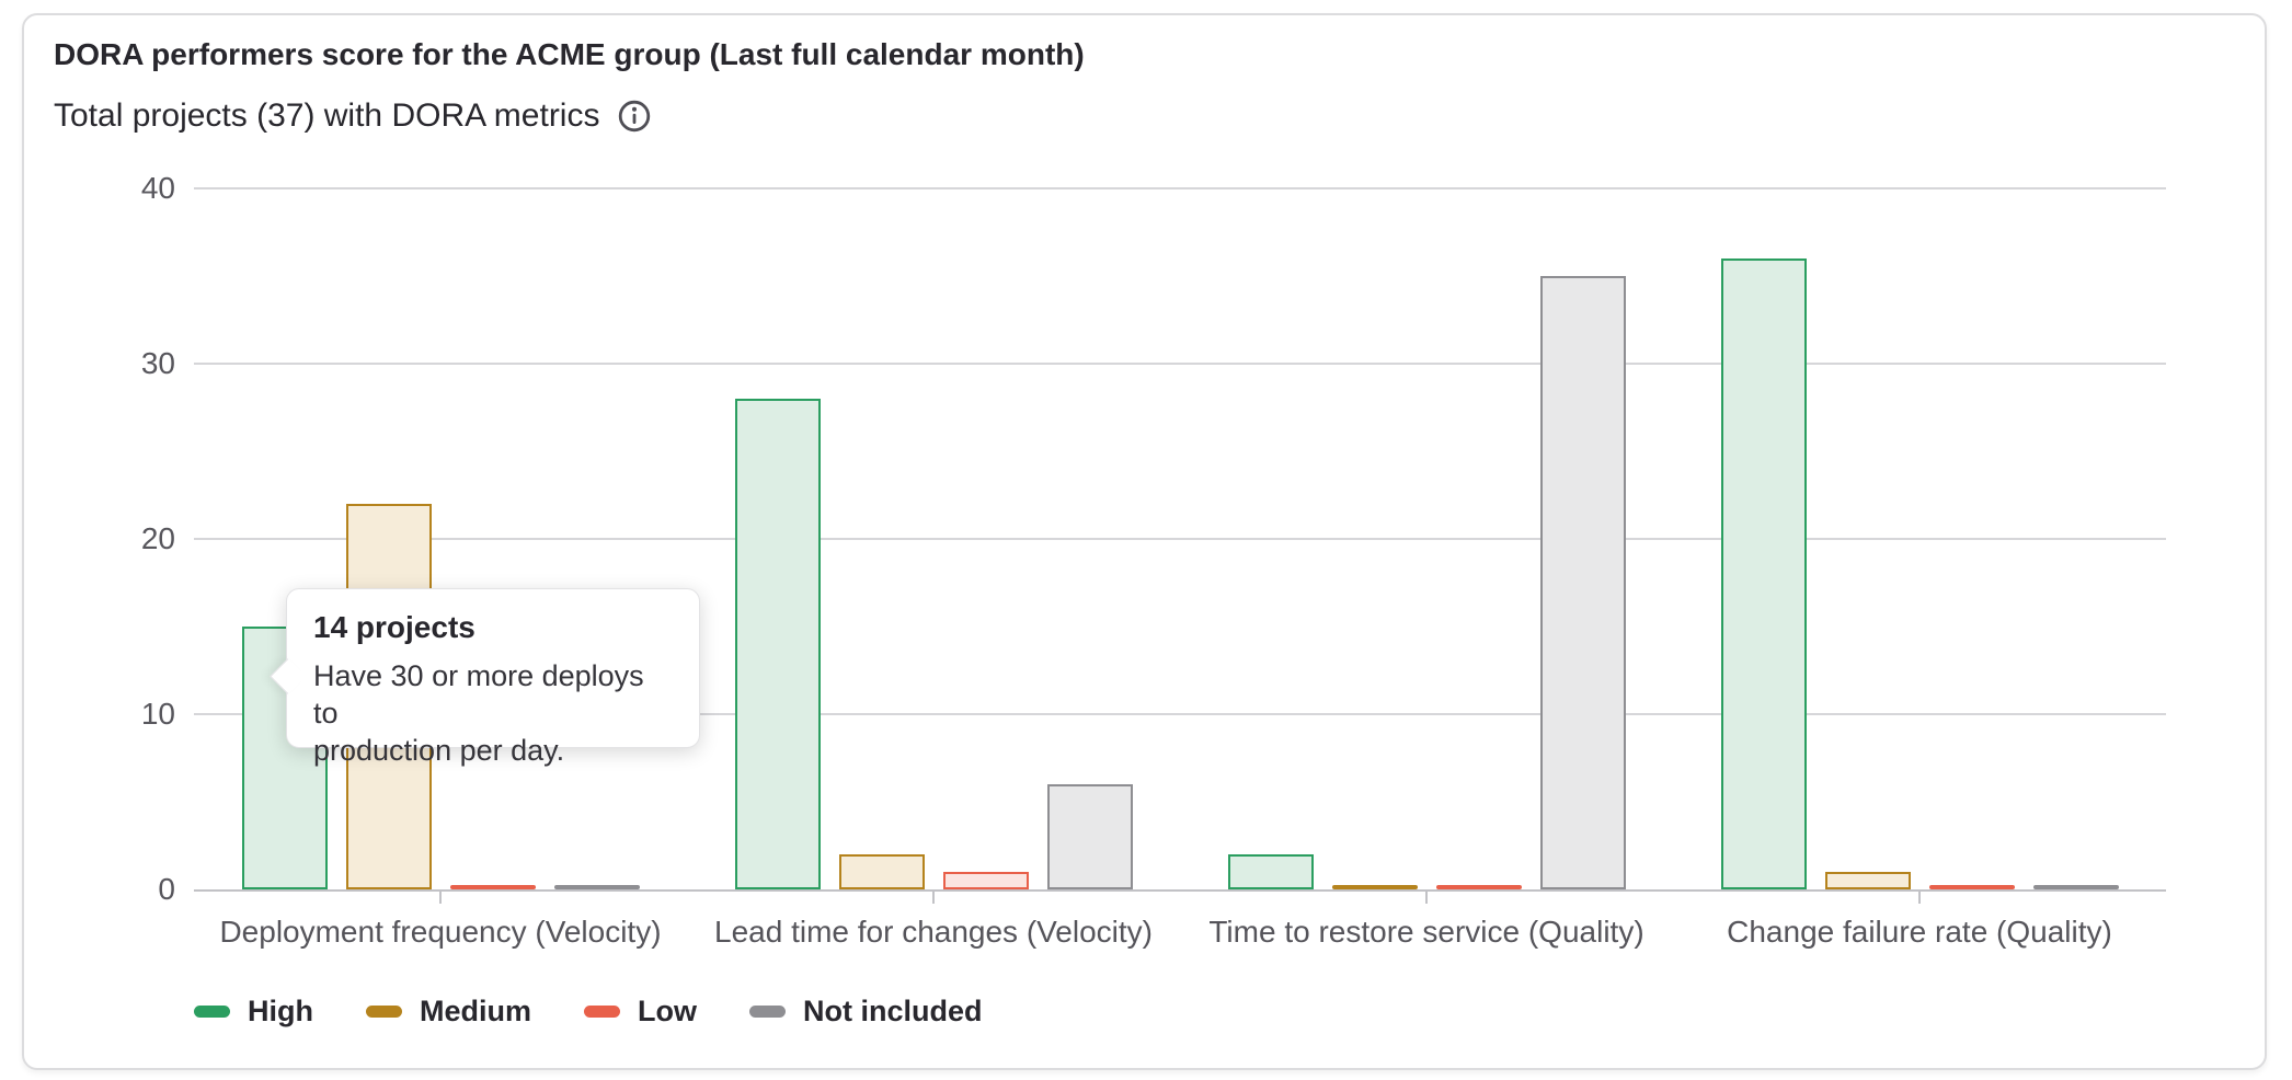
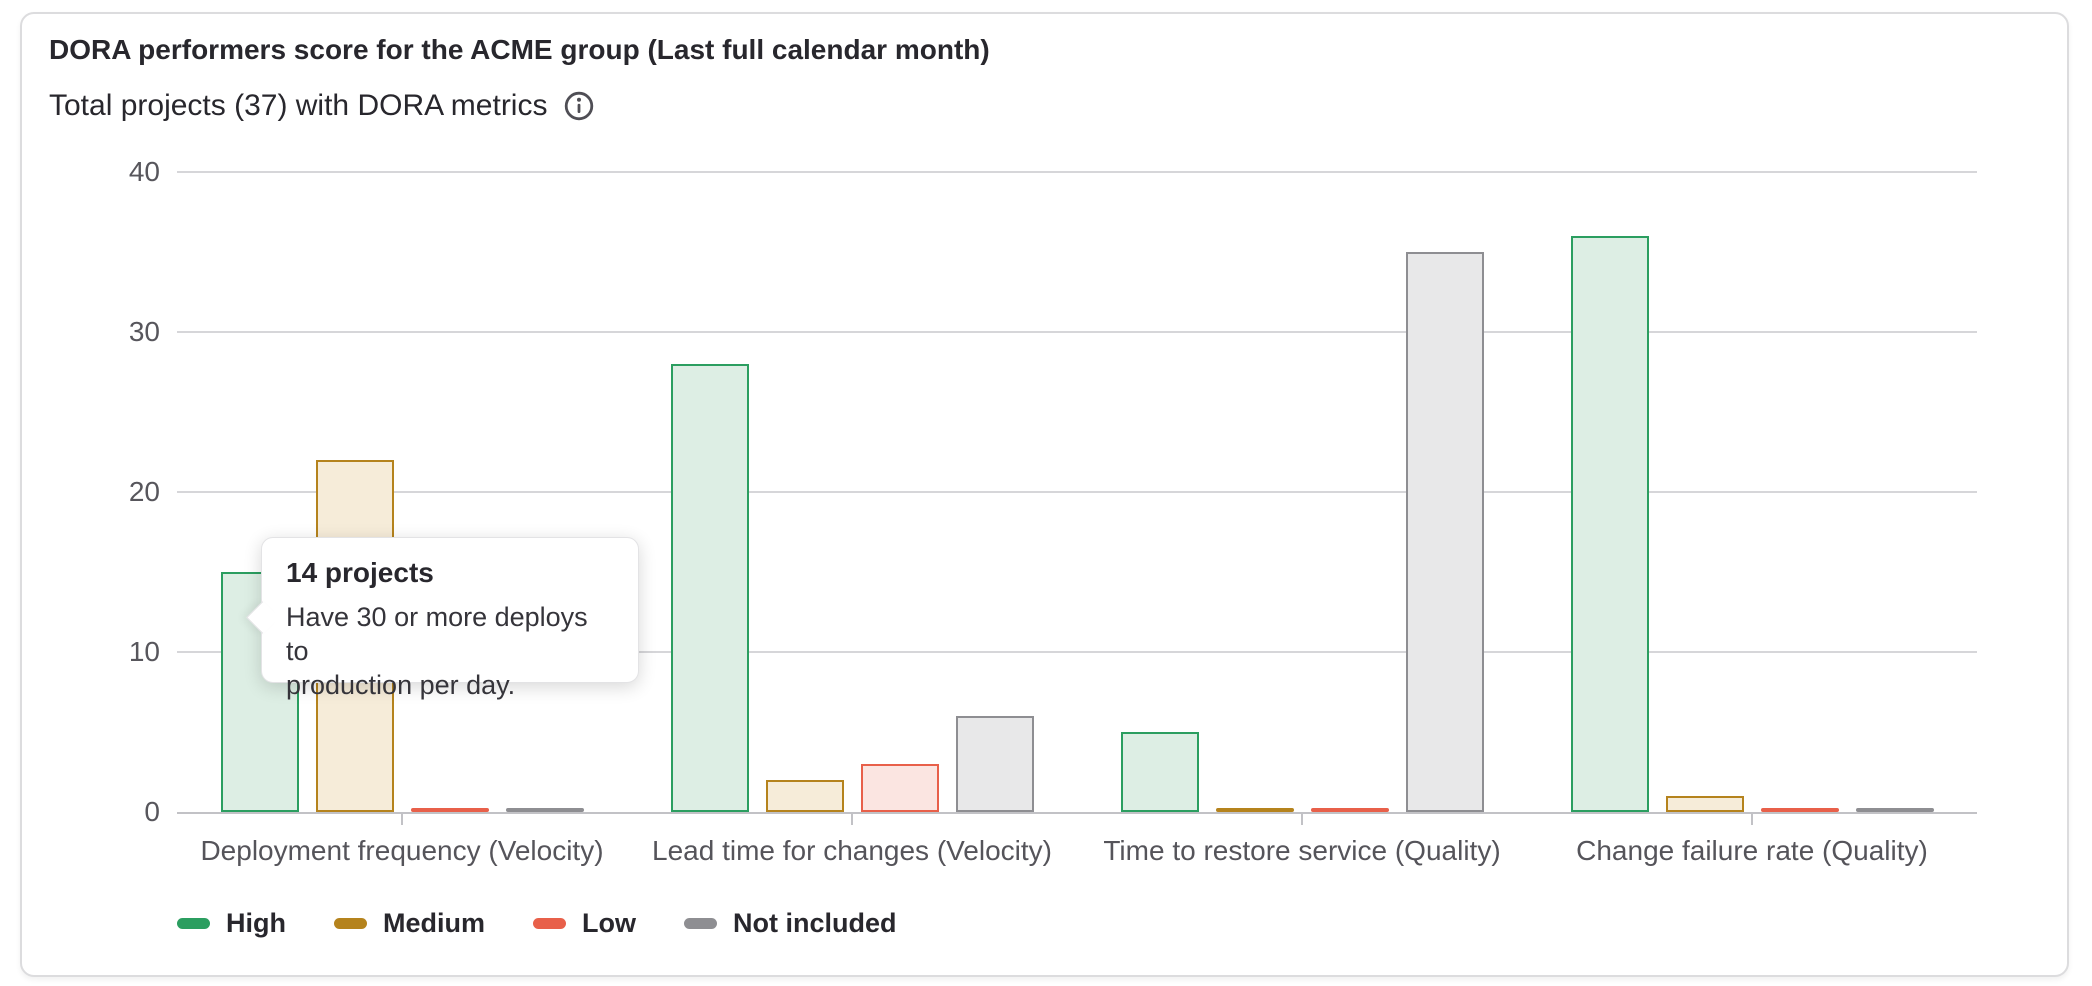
Low/Lead time for changes (Velocity): 1 -> 3
High/Time to restore service (Quality): 2 -> 5
